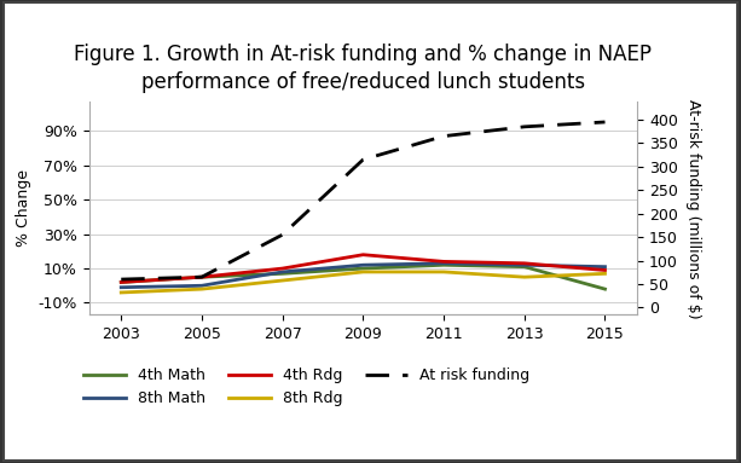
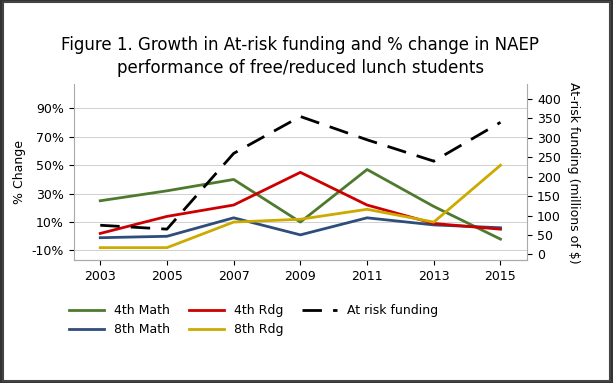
4th Math/2003: 2% -> 25%
8th Rdg/2003: -4% -> -8%
At risk funding/2003: 60 -> 75
4th Math/2005: 5% -> 32%
4th Rdg/2005: 5% -> 14%
8th Rdg/2005: -2% -> -8%
4th Math/2007: 7% -> 40%
8th Math/2007: 8% -> 13%
4th Rdg/2007: 10% -> 22%
8th Rdg/2007: 3% -> 10%
At risk funding/2007: 155 -> 260
8th Math/2009: 12% -> 1%
4th Rdg/2009: 18% -> 45%
8th Rdg/2009: 8% -> 12%
At risk funding/2009: 315 -> 355
4th Math/2011: 12% -> 47%
4th Rdg/2011: 14% -> 22%
8th Rdg/2011: 8% -> 19%
At risk funding/2011: 365 -> 295
4th Math/2013: 11% -> 21%
8th Math/2013: 12% -> 8%
4th Rdg/2013: 13% -> 9%
8th Rdg/2013: 5% -> 10%
At risk funding/2013: 385 -> 240
8th Math/2015: 11% -> 6%
4th Rdg/2015: 9% -> 5%
8th Rdg/2015: 7% -> 50%
At risk funding/2015: 395 -> 340
